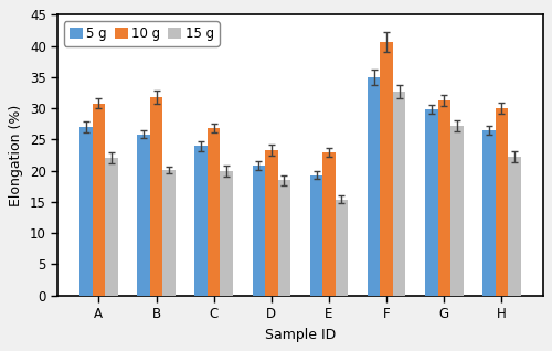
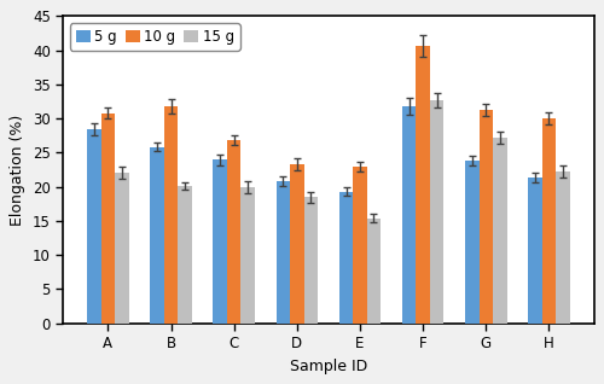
5 g/A: 27.0 -> 28.4
5 g/F: 35.0 -> 31.8
5 g/G: 29.8 -> 23.8
5 g/H: 26.5 -> 21.4
